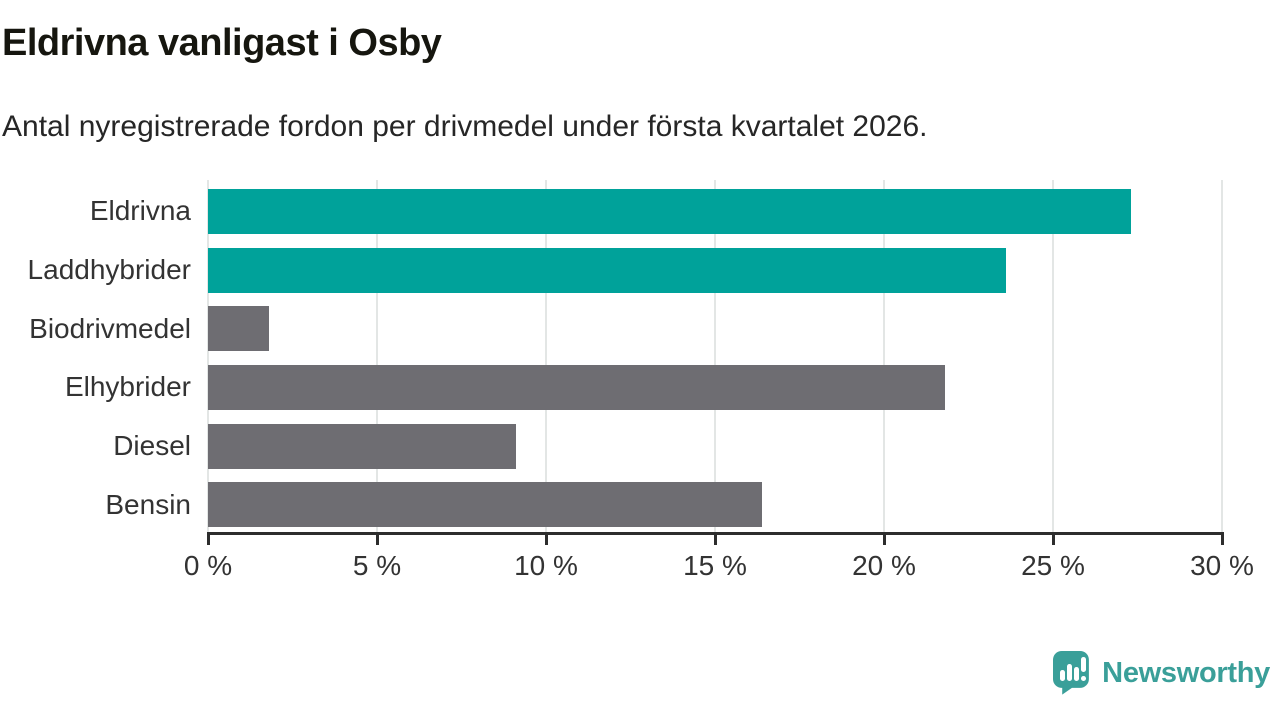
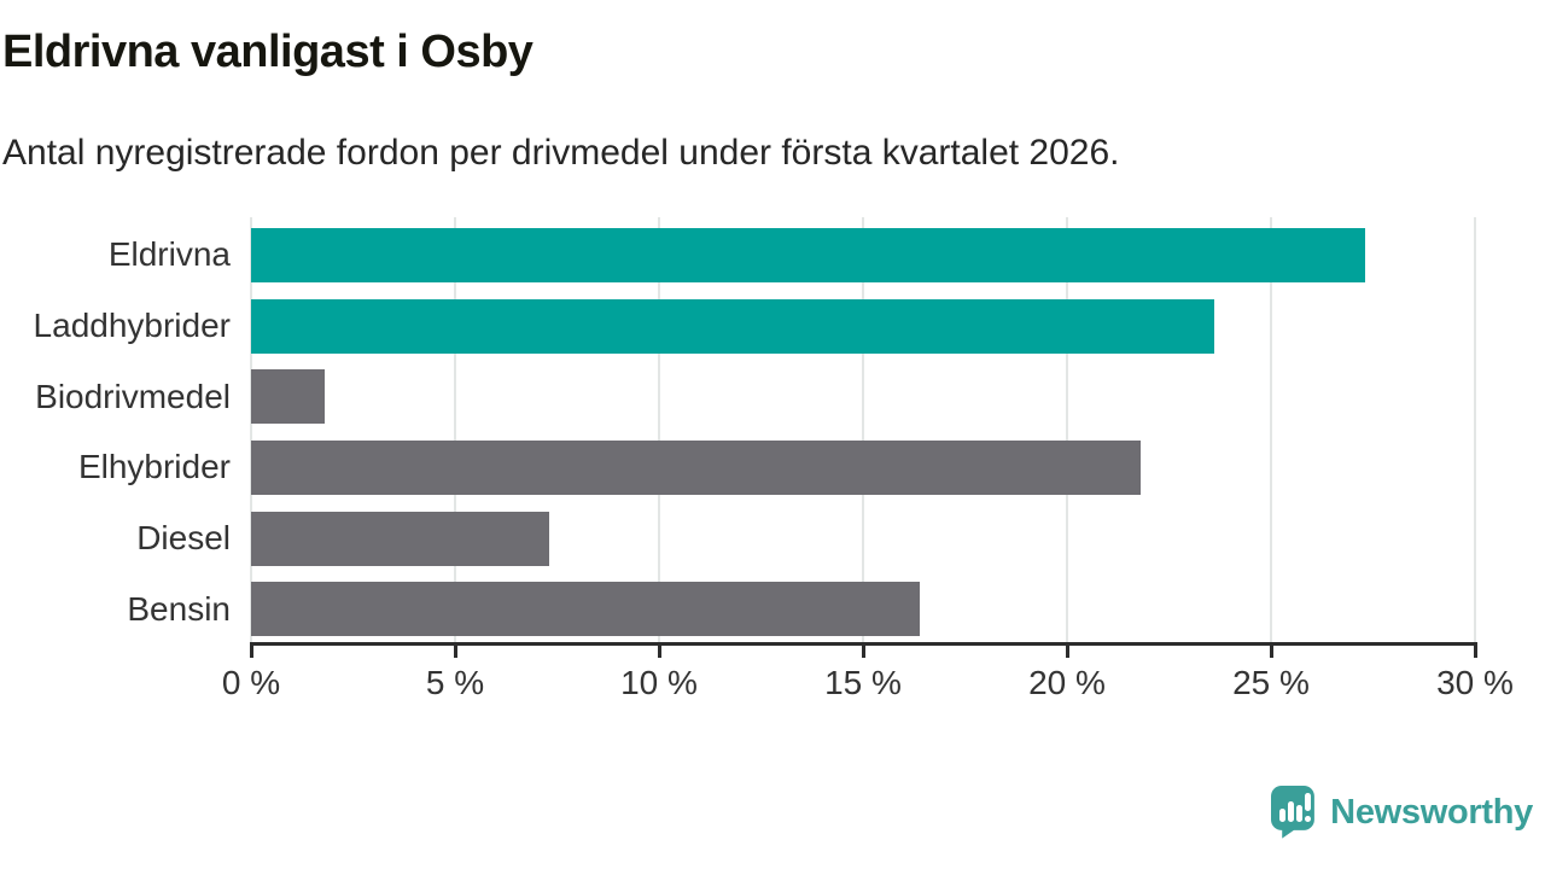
Diesel: 9.1% -> 7.3%
